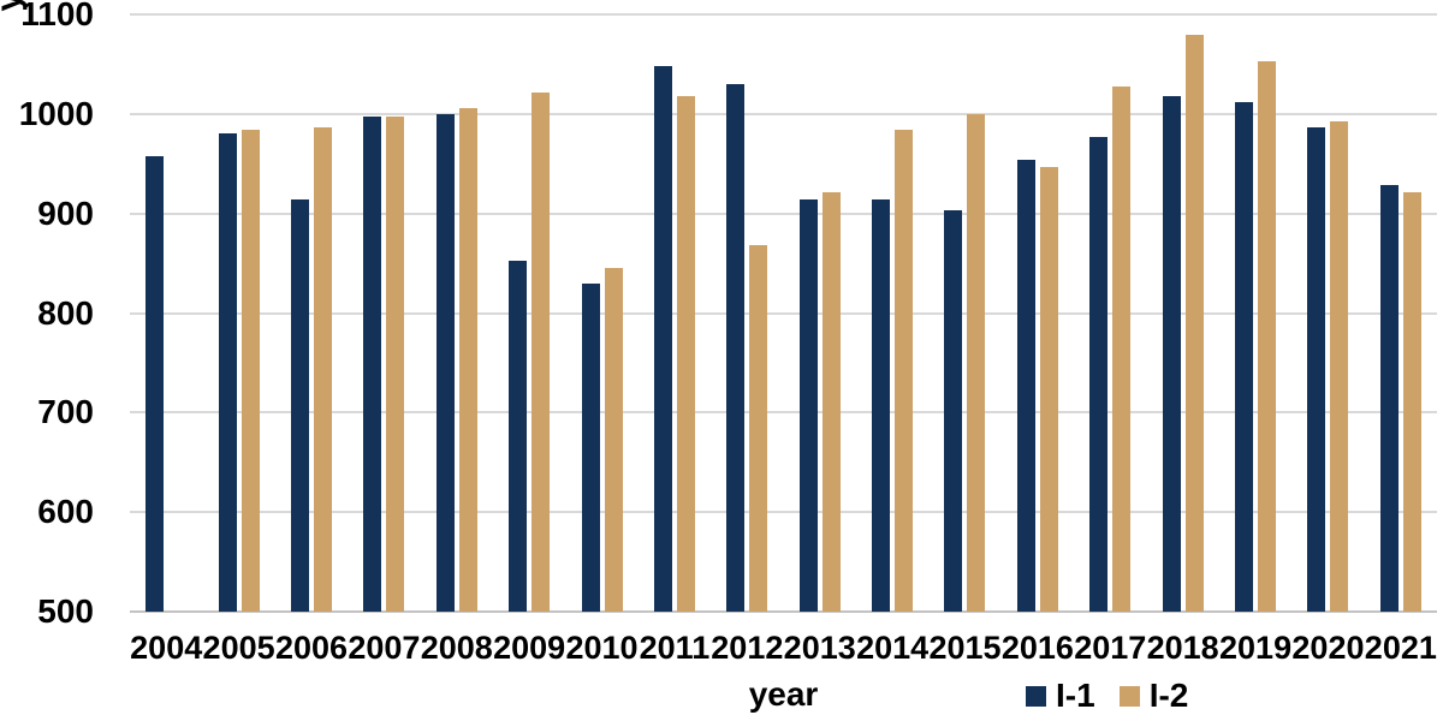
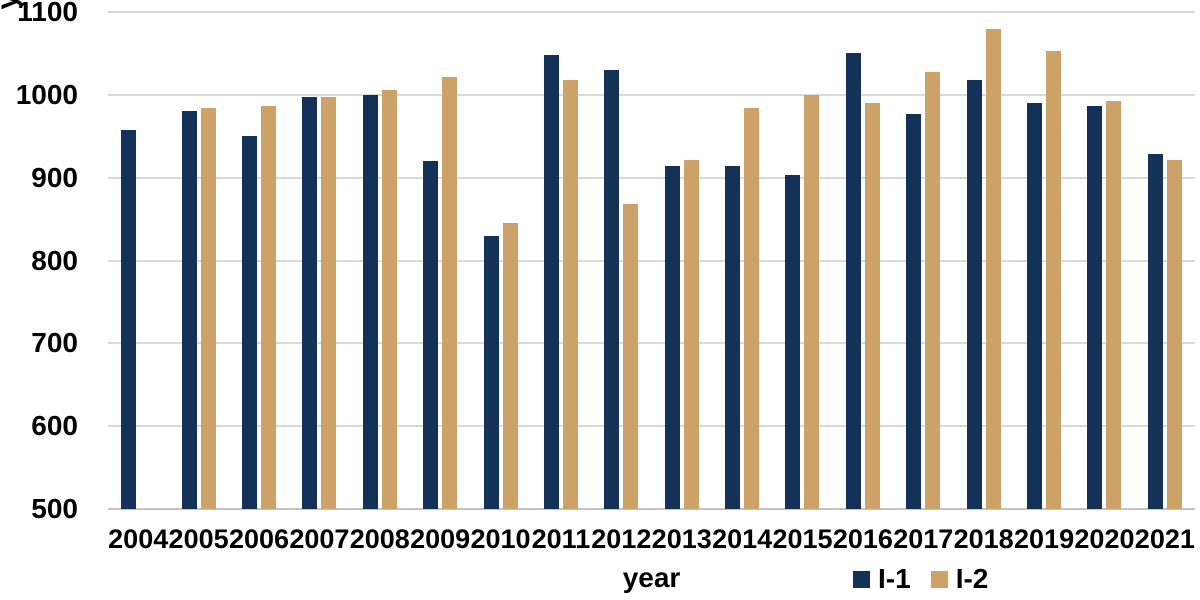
I-1/2006: 910 -> 950
I-1/2009: 850 -> 920
I-1/2016: 950 -> 1050
I-2/2016: 950 -> 990
I-1/2019: 1010 -> 990
